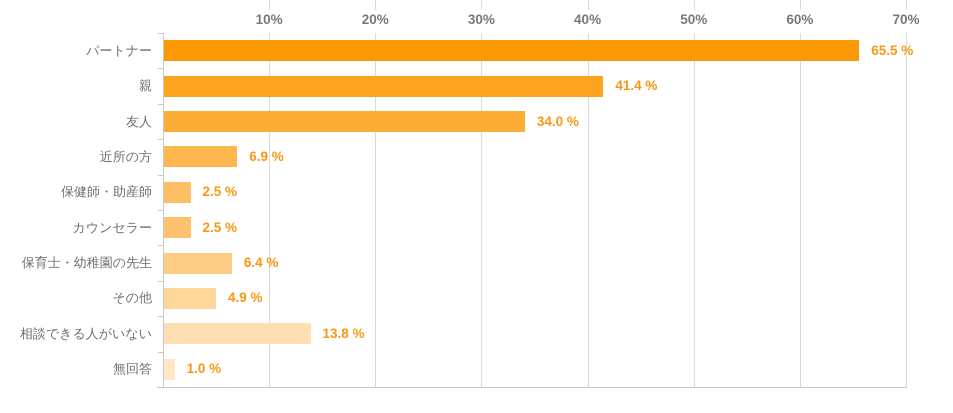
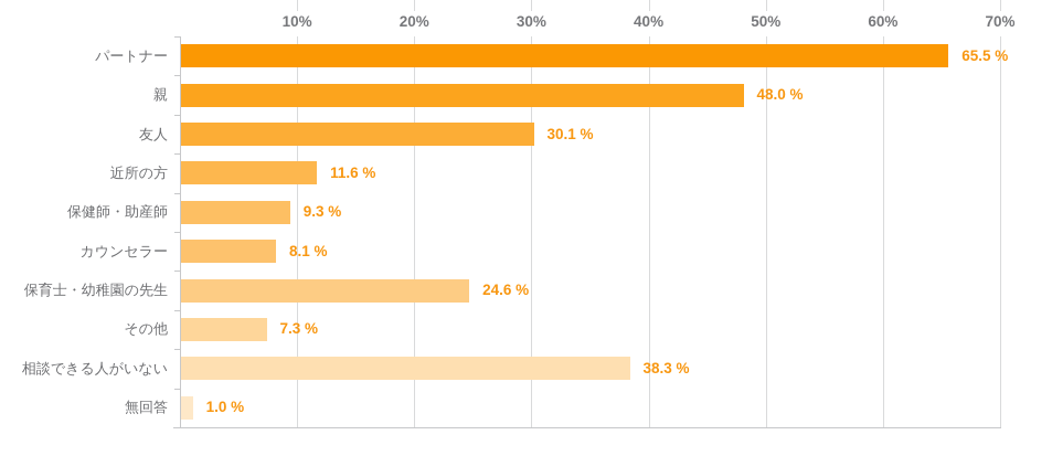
親: 41.4 -> 48.0
友人: 34.0 -> 30.1
近所の方: 6.9 -> 11.6
保健師・助産師: 2.5 -> 9.3
カウンセラー: 2.5 -> 8.1
保育士・幼稚園の先生: 6.4 -> 24.6
その他: 4.9 -> 7.3
相談できる人がいない: 13.8 -> 38.3
